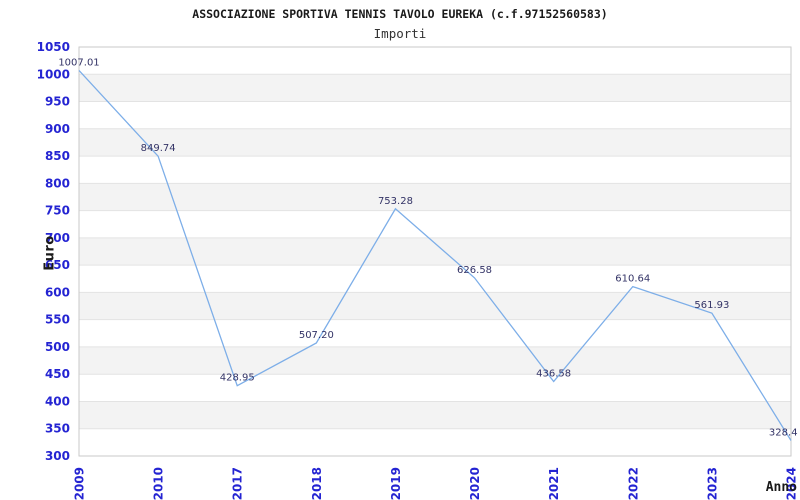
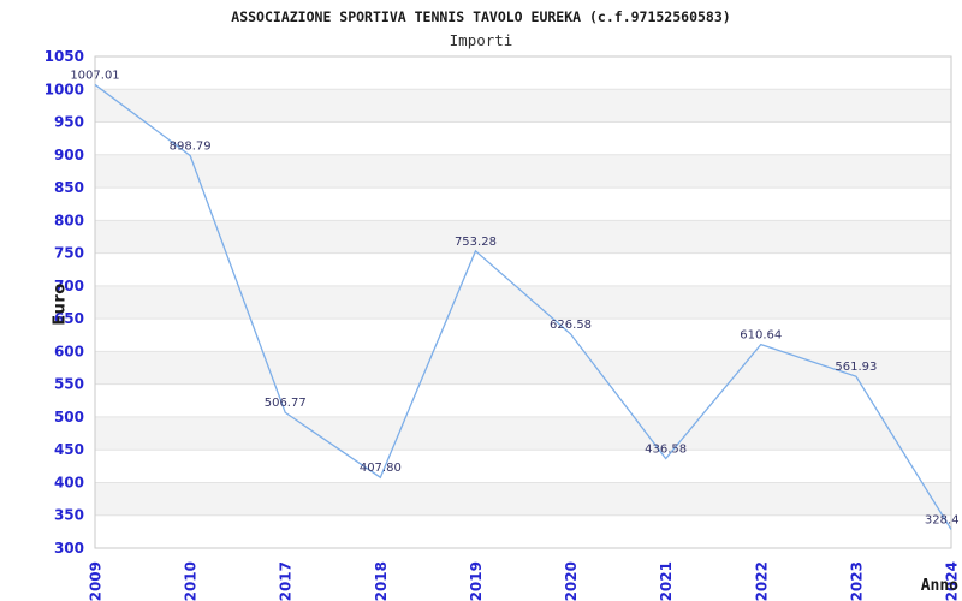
2010: 849.74 -> 898.79
2017: 428.95 -> 506.77
2018: 507.20 -> 407.80
